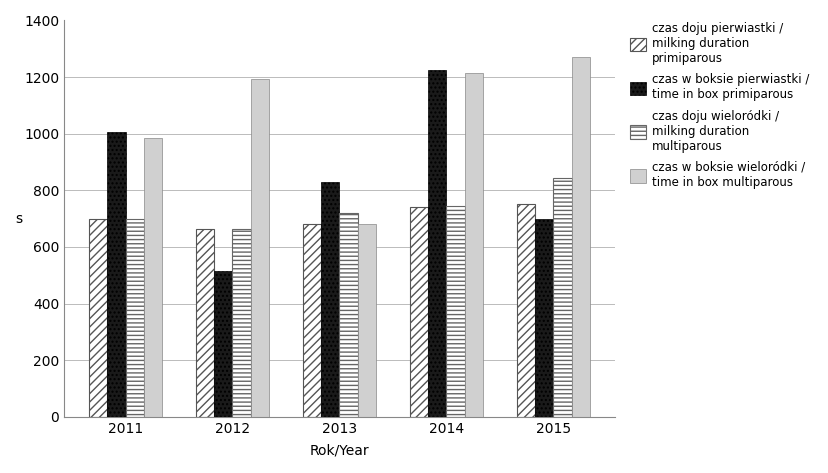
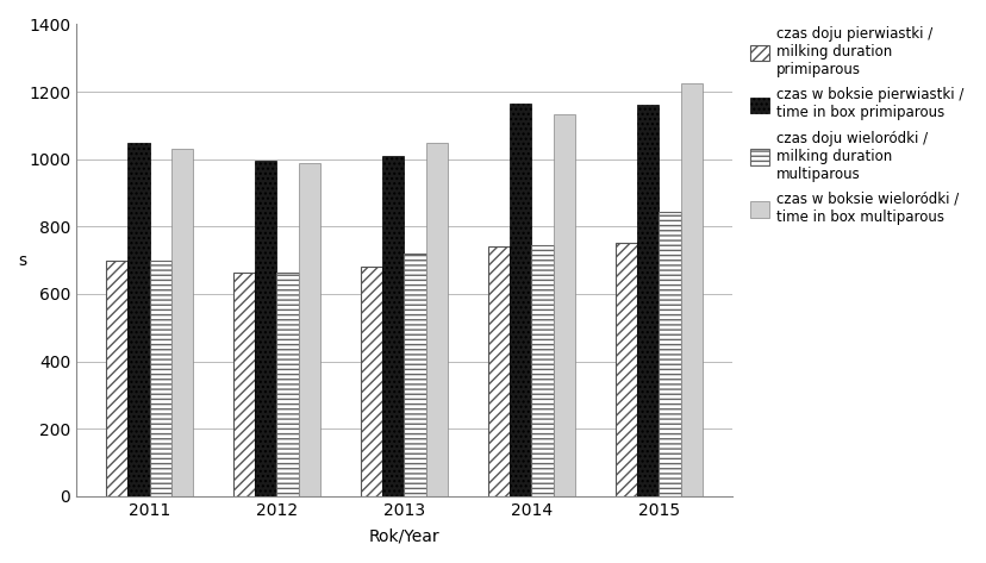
czas w boksie pierwiastki / time in box primiparous/2011: 1005 -> 1050
czas w boksie wieloródki / time in box multiparous/2011: 985 -> 1030
czas w boksie pierwiastki / time in box primiparous/2012: 515 -> 995
czas w boksie wieloródki / time in box multiparous/2012: 1195 -> 990
czas w boksie pierwiastki / time in box primiparous/2013: 830 -> 1010
czas w boksie wieloródki / time in box multiparous/2013: 680 -> 1050
czas w boksie pierwiastki / time in box primiparous/2014: 1225 -> 1165
czas w boksie wieloródki / time in box multiparous/2014: 1215 -> 1135
czas w boksie pierwiastki / time in box primiparous/2015: 700 -> 1160
czas w boksie wieloródki / time in box multiparous/2015: 1270 -> 1225
